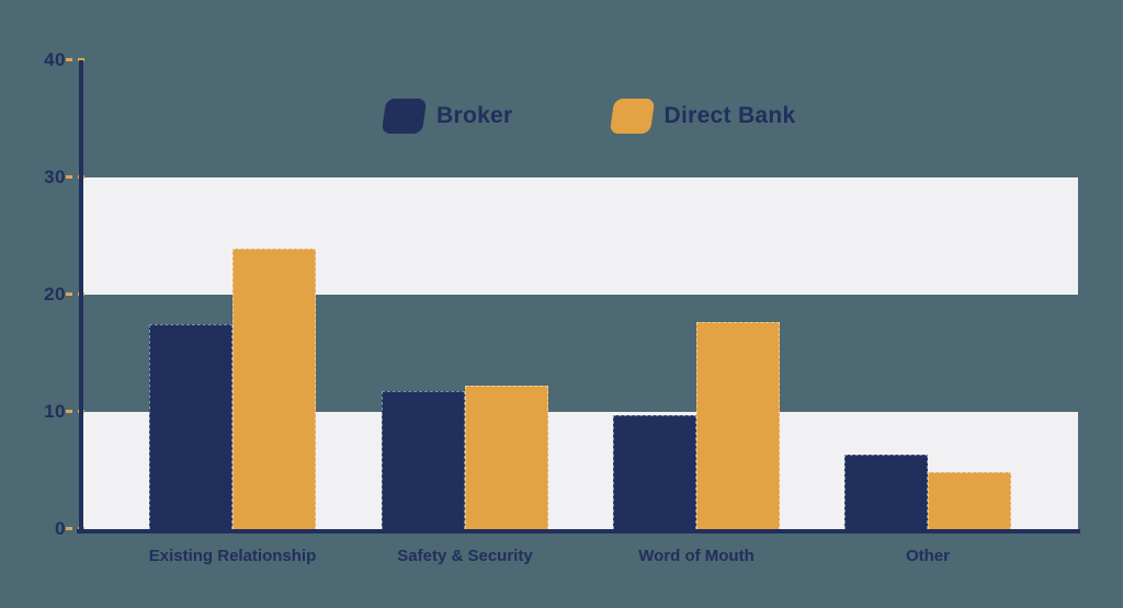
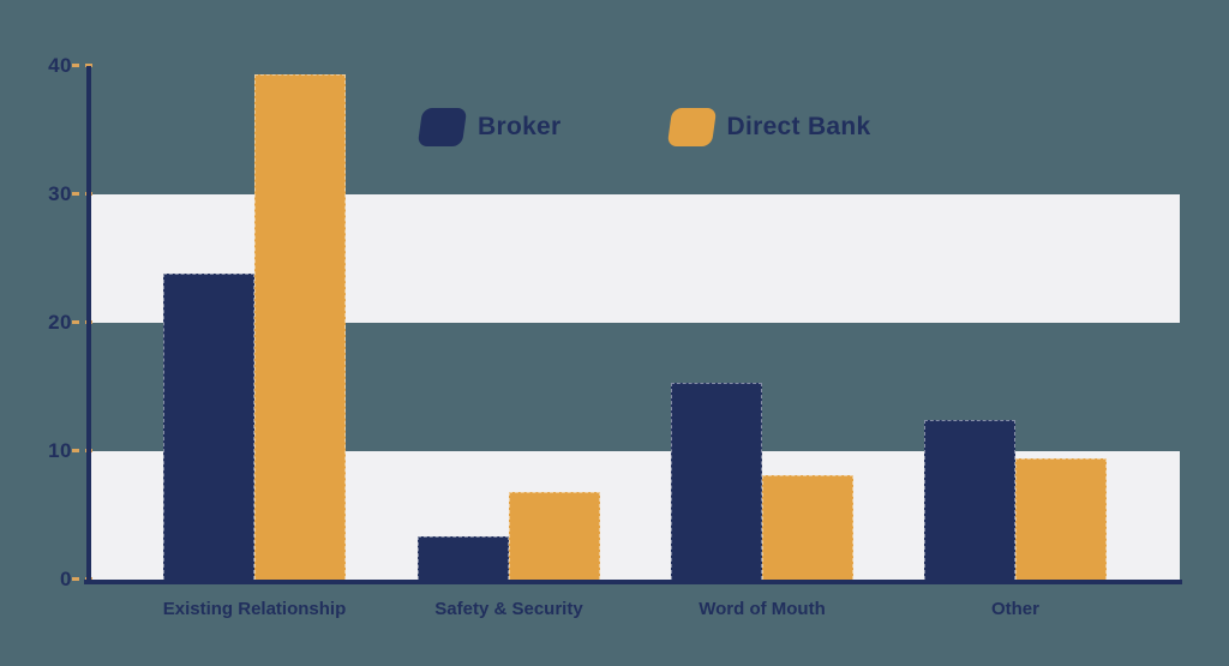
Broker/Existing Relationship: 17.5 -> 23.8
Direct Bank/Existing Relationship: 23.9 -> 39.3
Broker/Safety & Security: 11.8 -> 3.4
Direct Bank/Safety & Security: 12.2 -> 6.8
Broker/Word of Mouth: 9.7 -> 15.3
Direct Bank/Word of Mouth: 17.7 -> 8.1
Broker/Other: 6.4 -> 12.4
Direct Bank/Other: 4.9 -> 9.4
